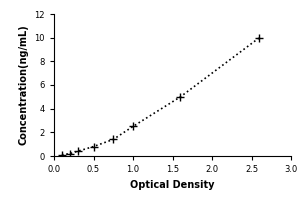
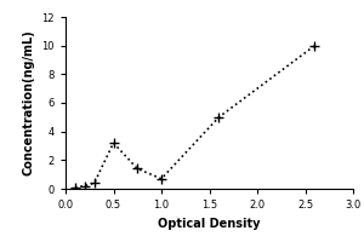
0.5: 0.8 -> 3.2
1.0: 2.5 -> 0.7
